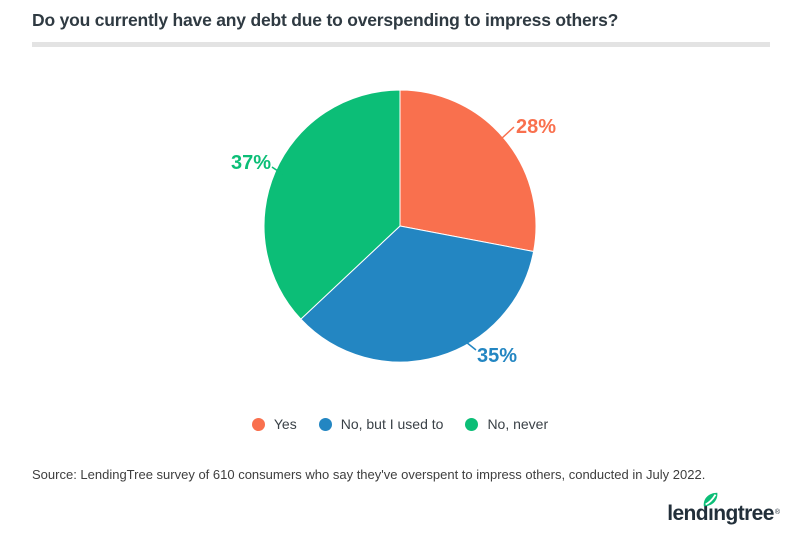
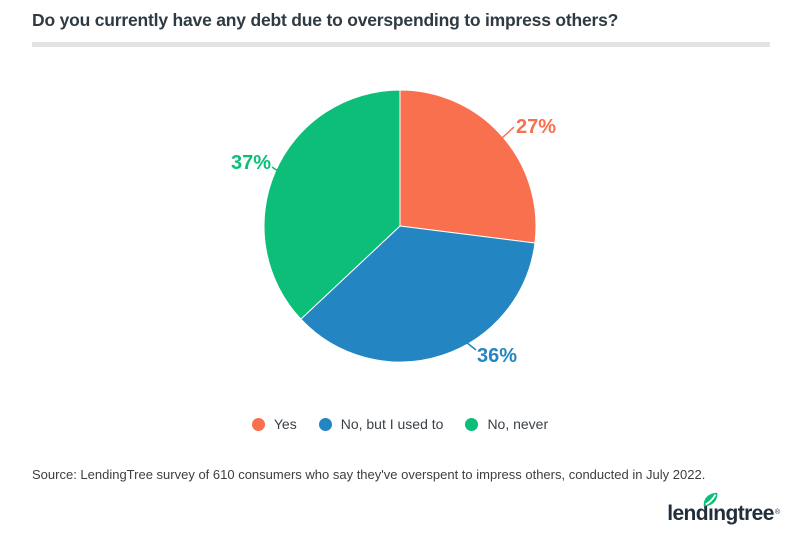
Yes: 28% -> 27%
No, but I used to: 35% -> 36%
